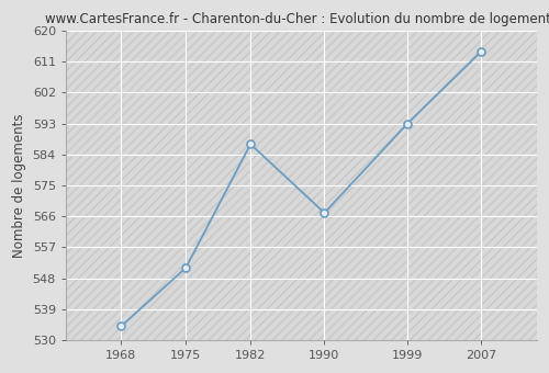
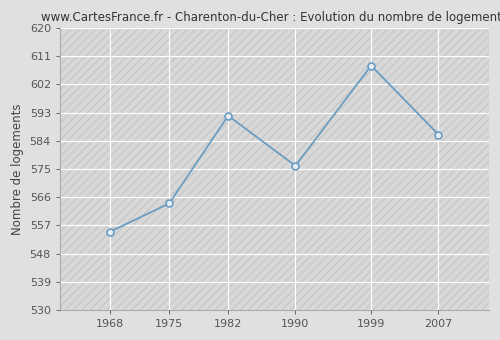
1968: 534 -> 555
1975: 551 -> 564
1982: 587 -> 592
1990: 567 -> 576
1999: 593 -> 608
2007: 614 -> 586
